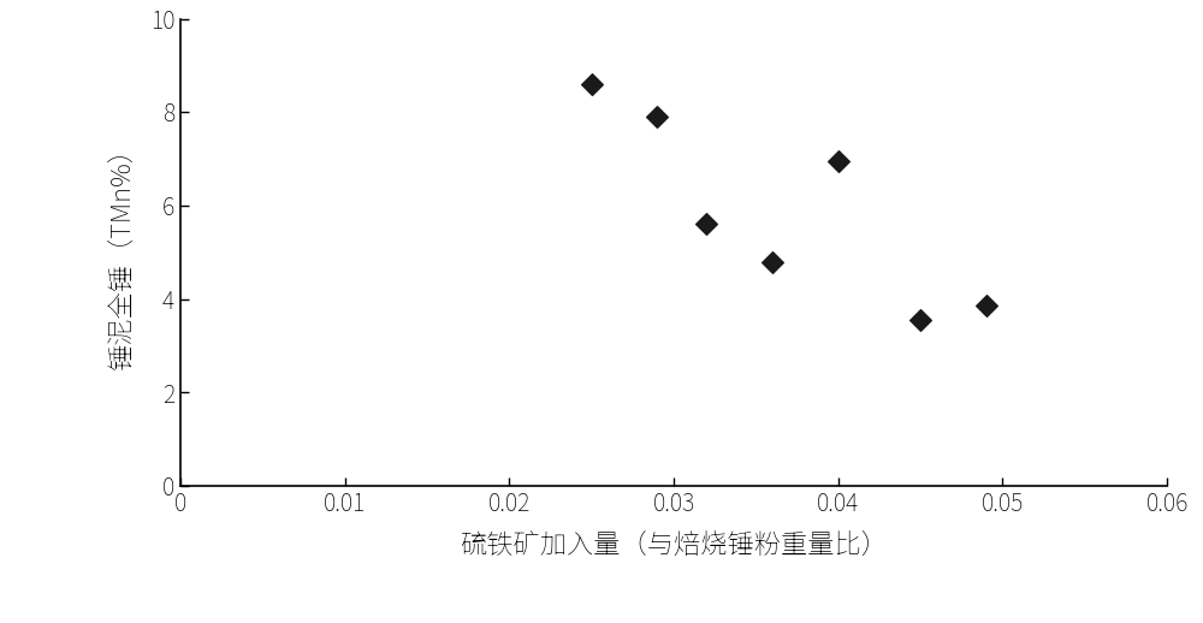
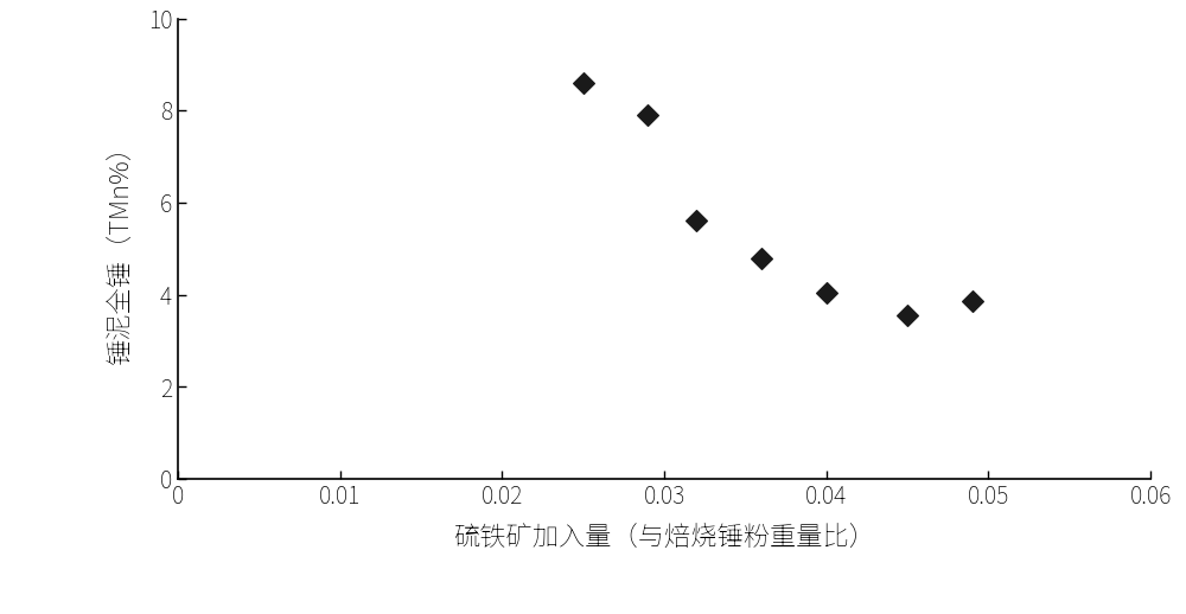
0.04: 6.95 -> 4.05
